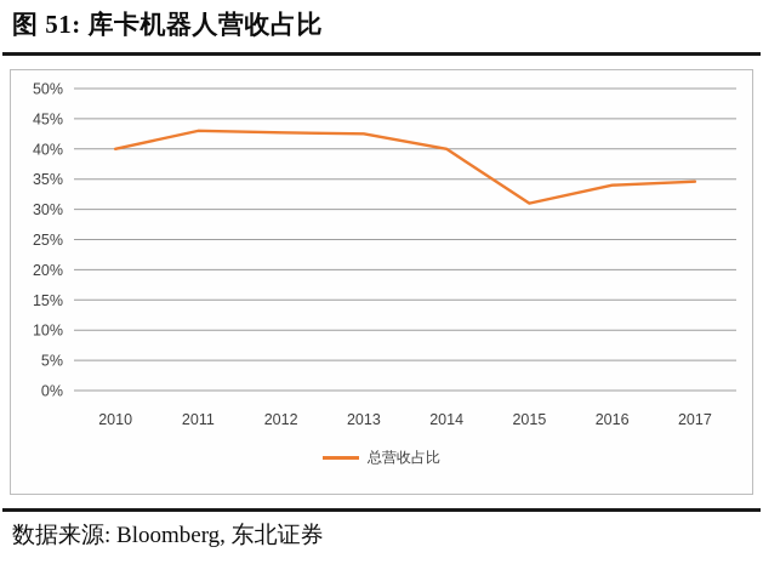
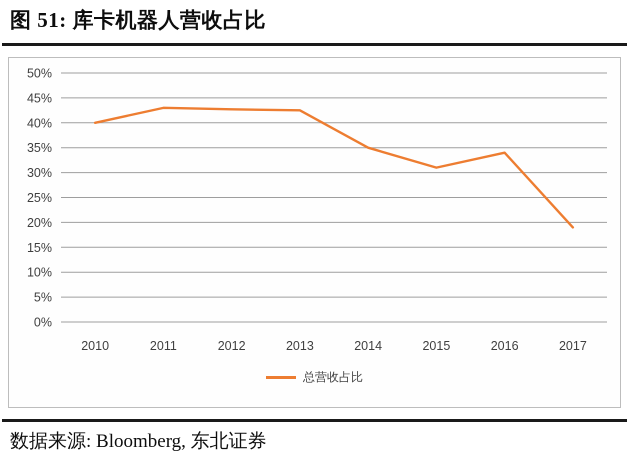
2014: 40% -> 35%
2017: 35% -> 19%
